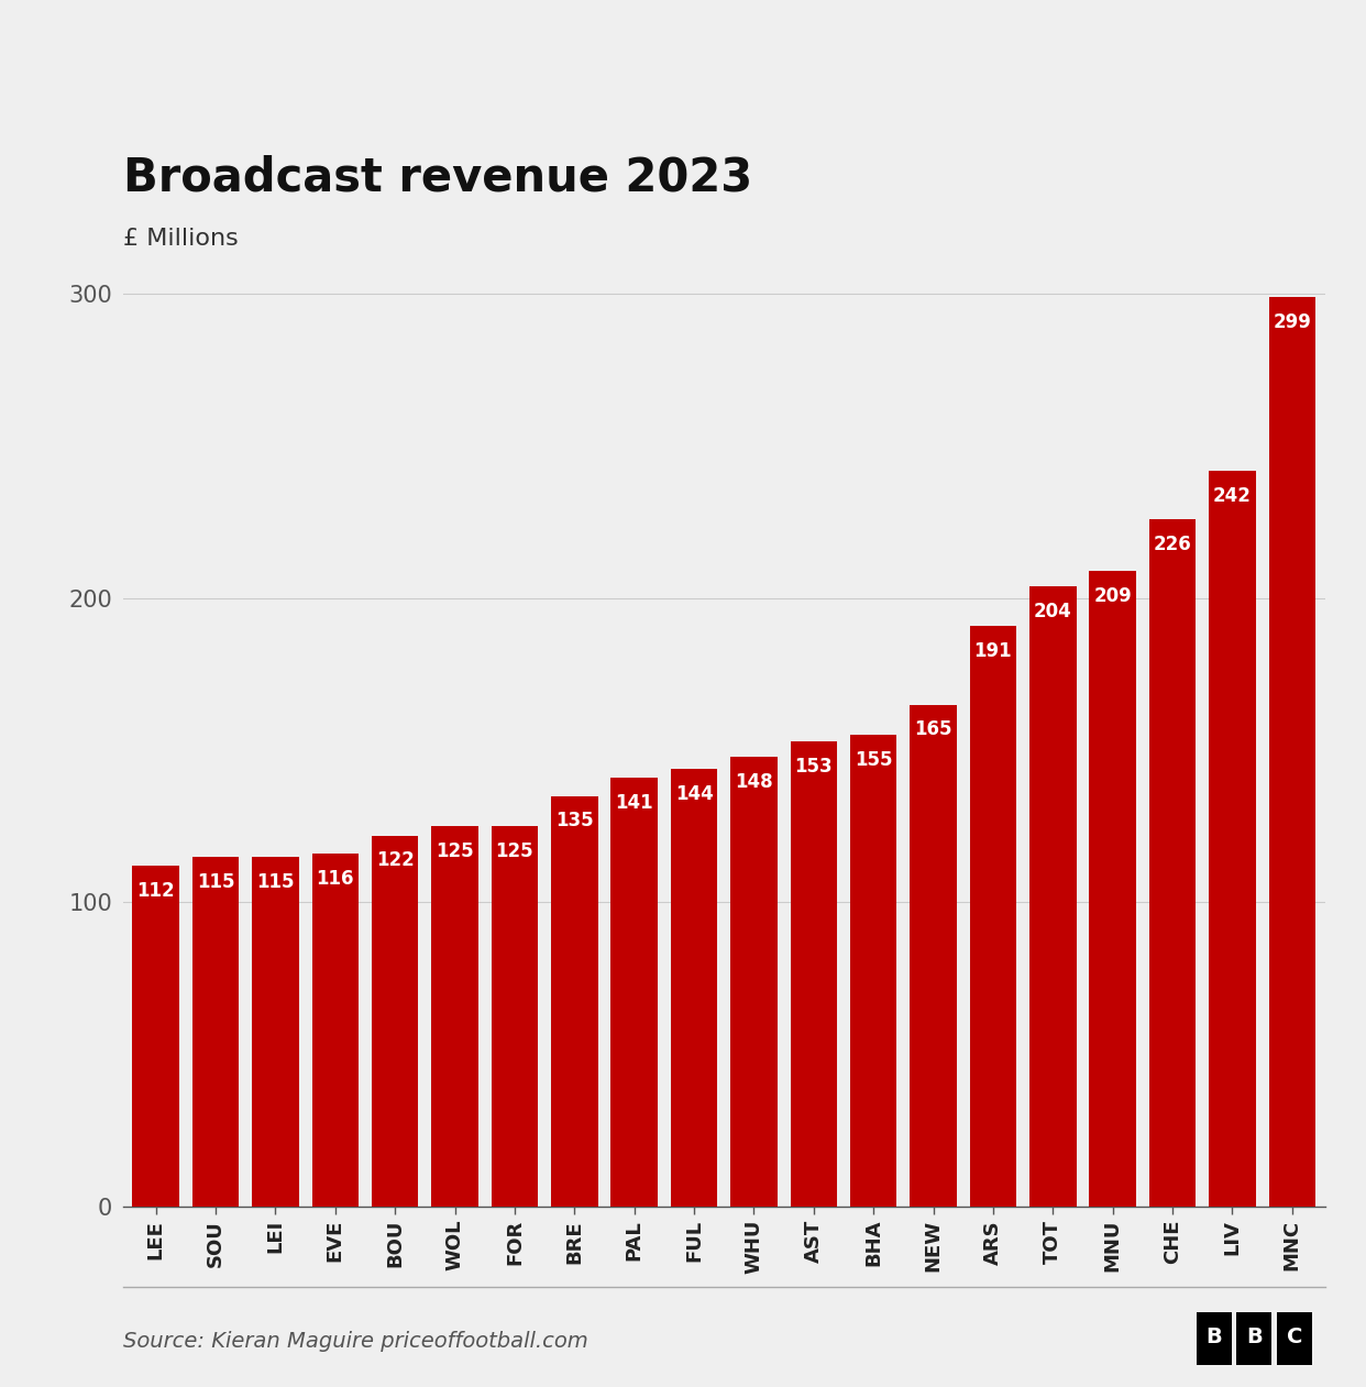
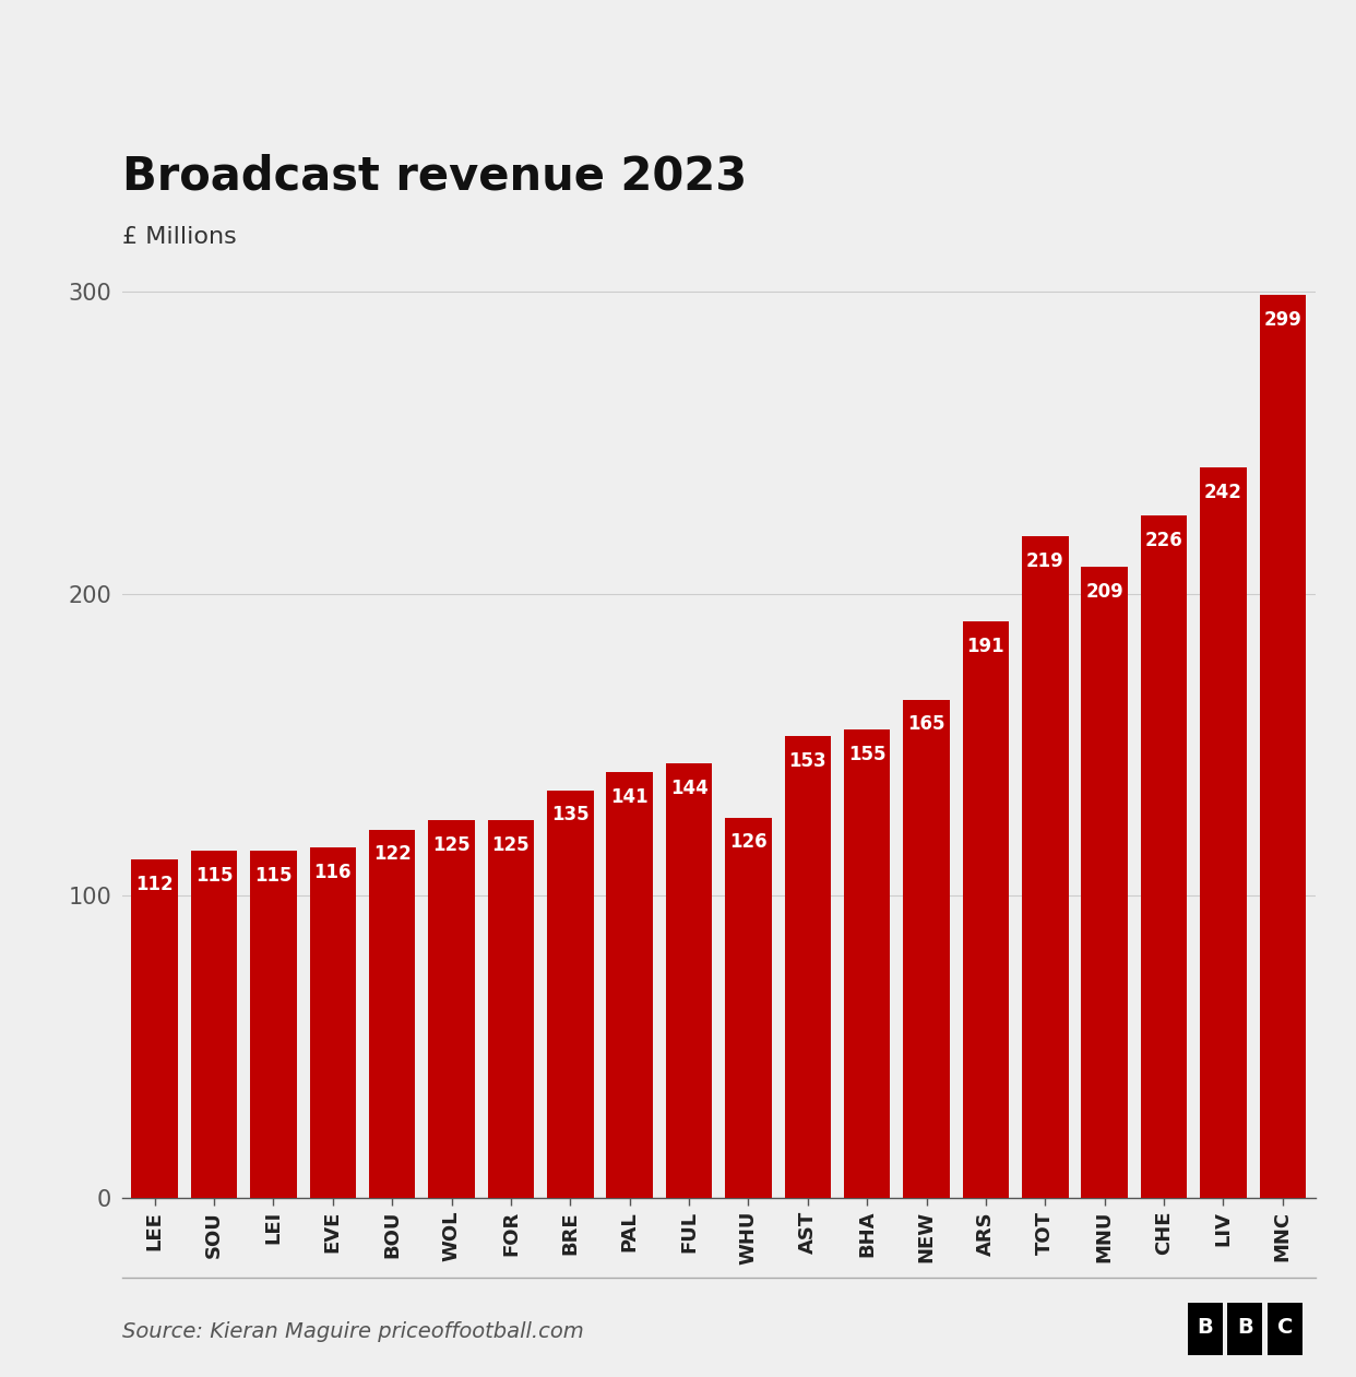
WHU: 148 -> 126
TOT: 204 -> 219
